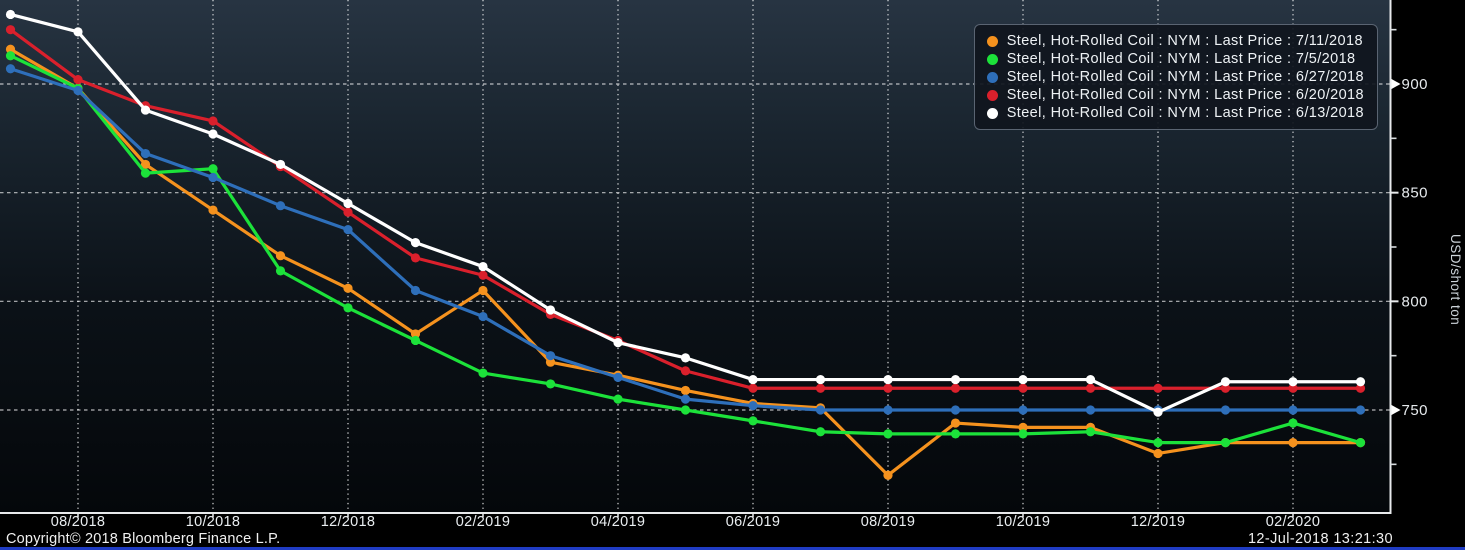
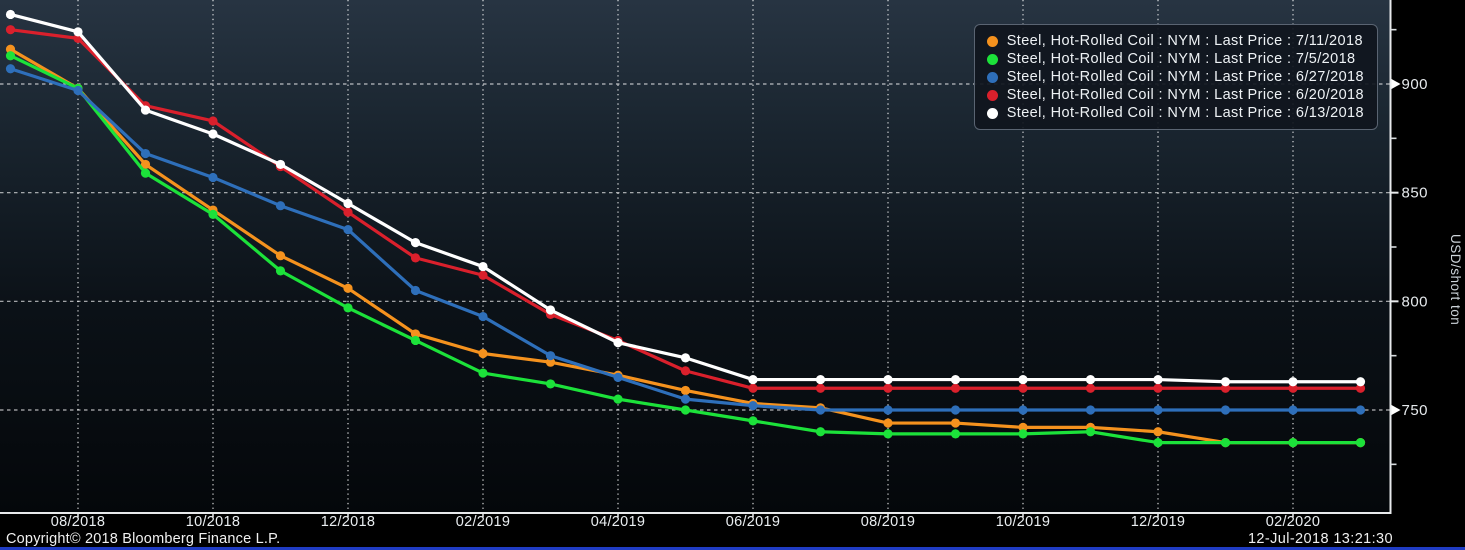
Steel, Hot-Rolled Coil : NYM : Last Price : 6/20/2018/08/2018: 902 -> 921
Steel, Hot-Rolled Coil : NYM : Last Price : 7/5/2018/10/2018: 861 -> 840
Steel, Hot-Rolled Coil : NYM : Last Price : 7/11/2018/02/2019: 805 -> 776
Steel, Hot-Rolled Coil : NYM : Last Price : 7/11/2018/08/2019: 720 -> 744
Steel, Hot-Rolled Coil : NYM : Last Price : 7/11/2018/12/2019: 730 -> 740
Steel, Hot-Rolled Coil : NYM : Last Price : 6/13/2018/12/2019: 749 -> 764
Steel, Hot-Rolled Coil : NYM : Last Price : 7/5/2018/02/2020: 744 -> 735
